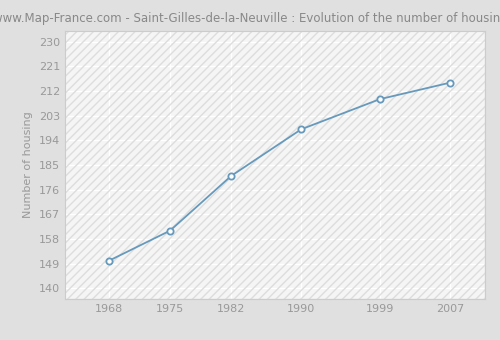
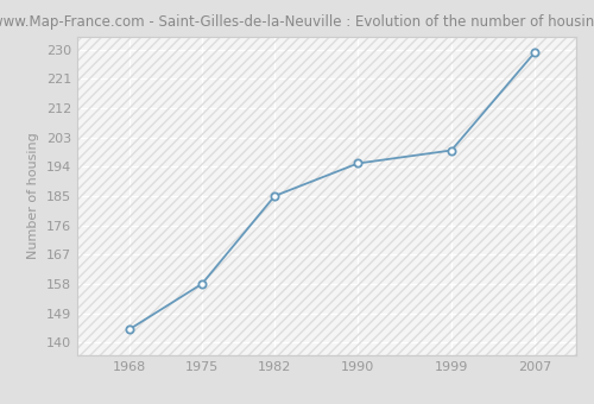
1968: 150 -> 144
1975: 161 -> 158
1982: 181 -> 185
1990: 198 -> 195
1999: 209 -> 199
2007: 215 -> 229
